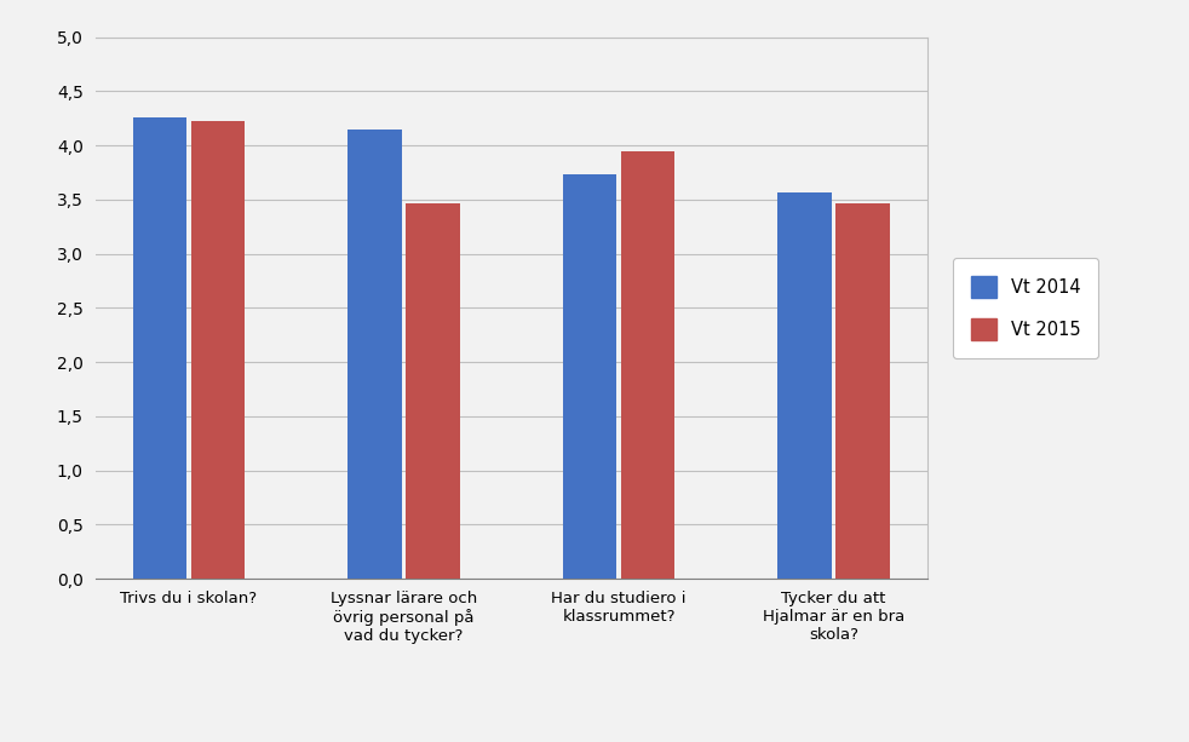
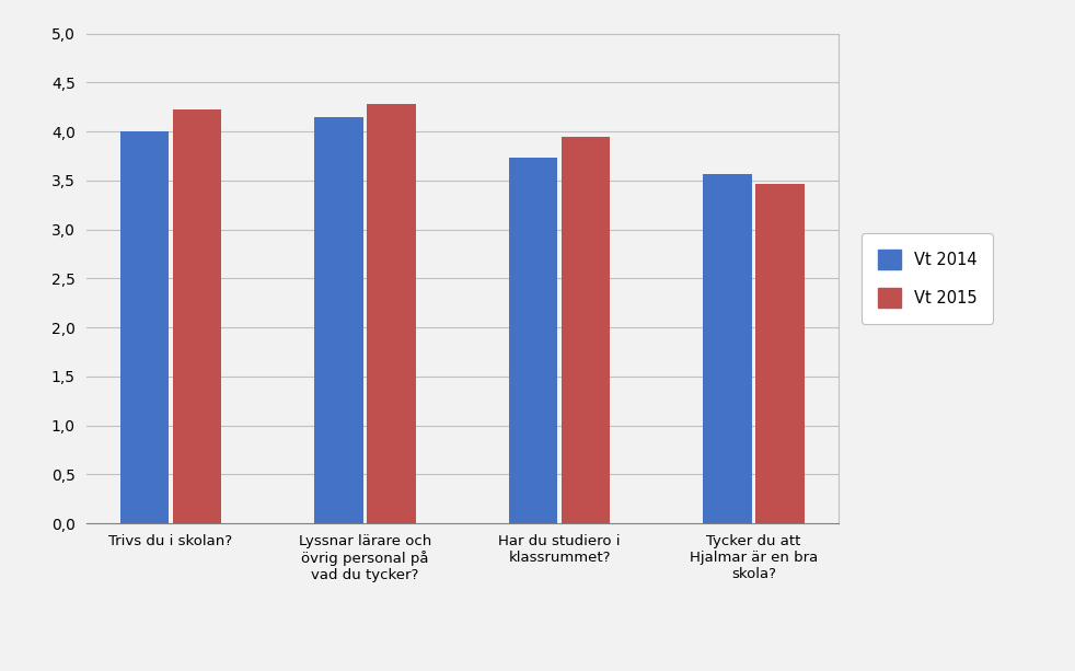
Vt 2014/Trivs du i skolan?: 4,26 -> 4,00
Vt 2015/Lyssnar lärare och övrig personal på vad du tycker?: 3,46 -> 4,28
